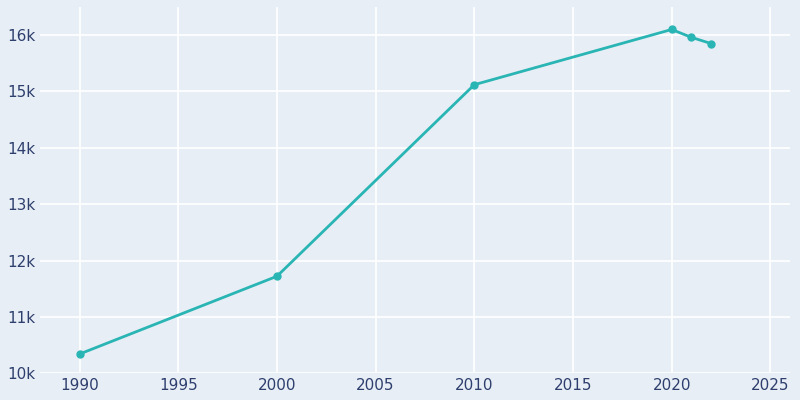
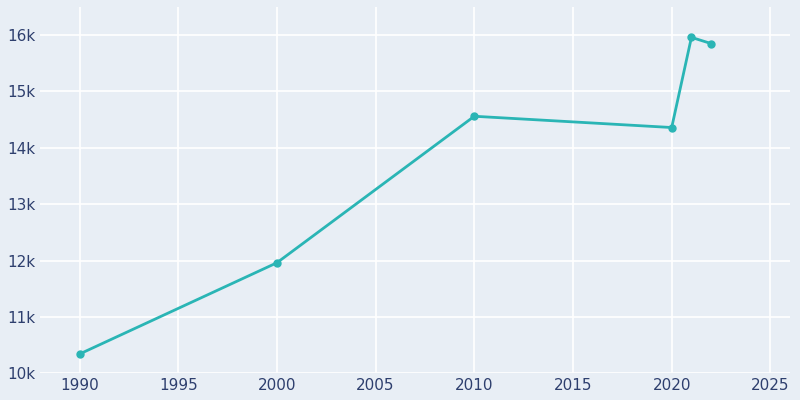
2000: 11.72k -> 11.96k
2010: 15.12k -> 14.56k
2020: 16.10k -> 14.36k
